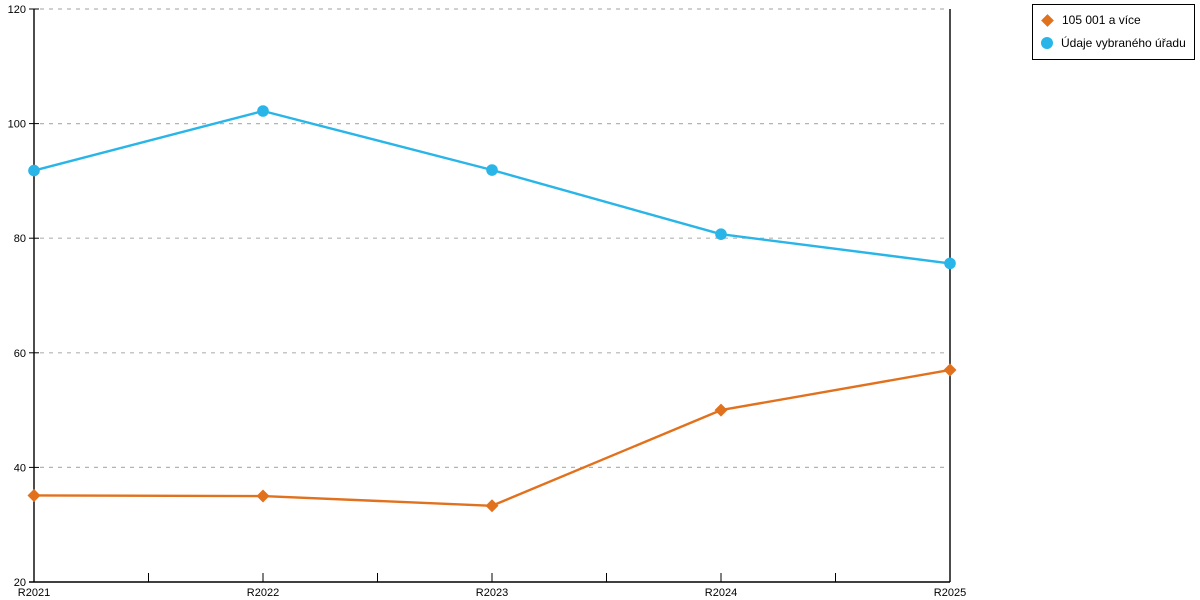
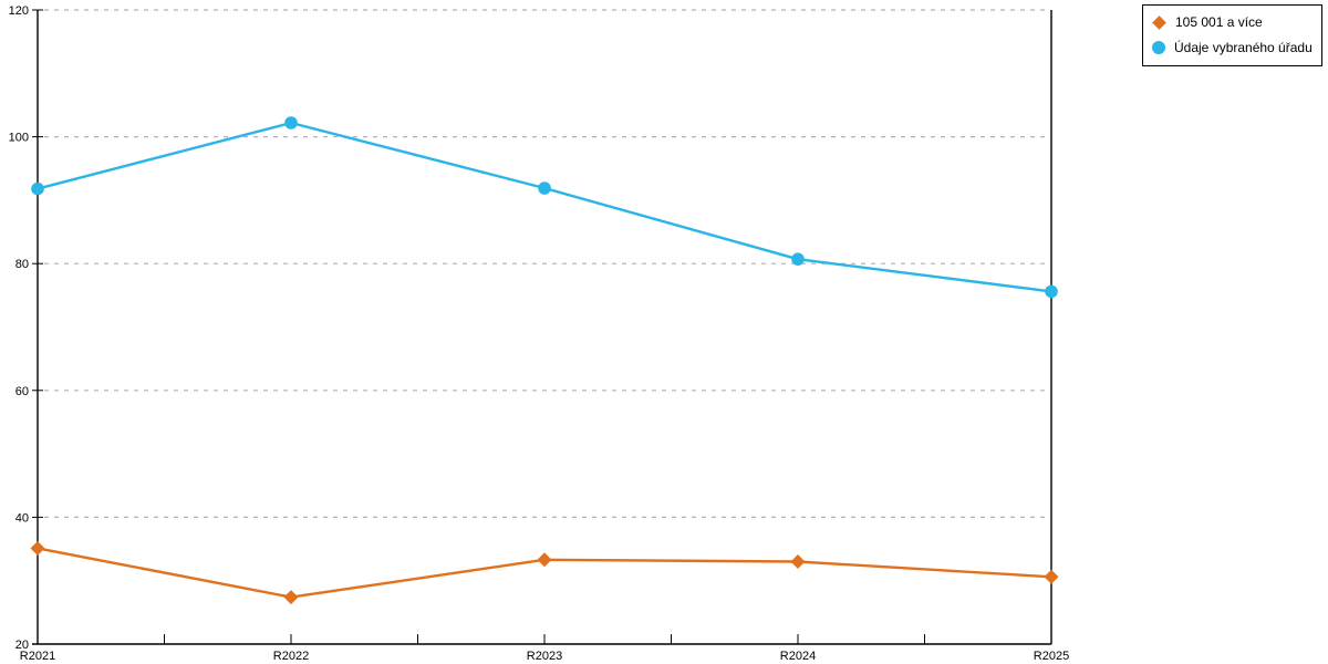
105 001 a více/R2022: 35 -> 27
105 001 a více/R2024: 50 -> 33
105 001 a více/R2025: 57 -> 31
